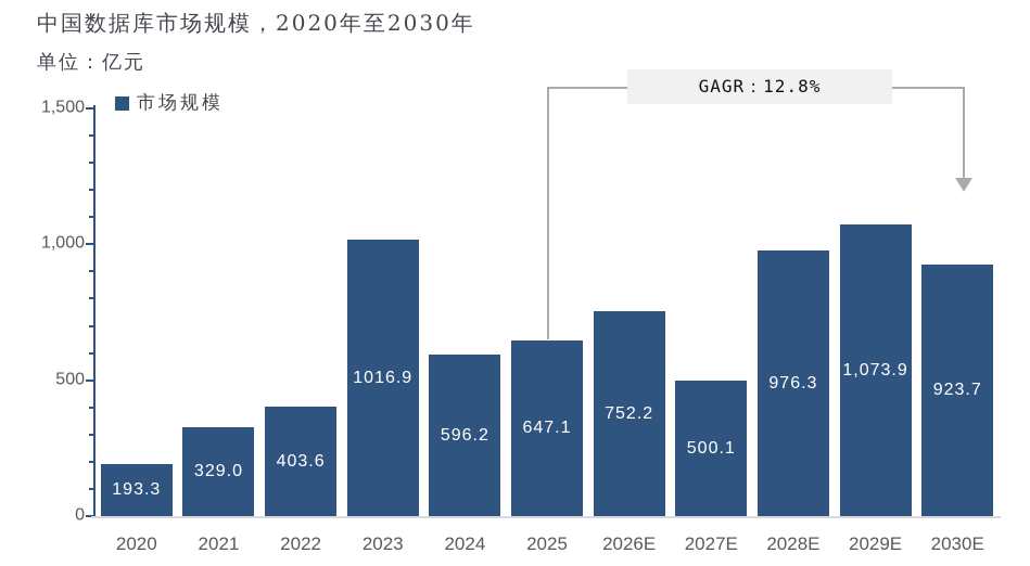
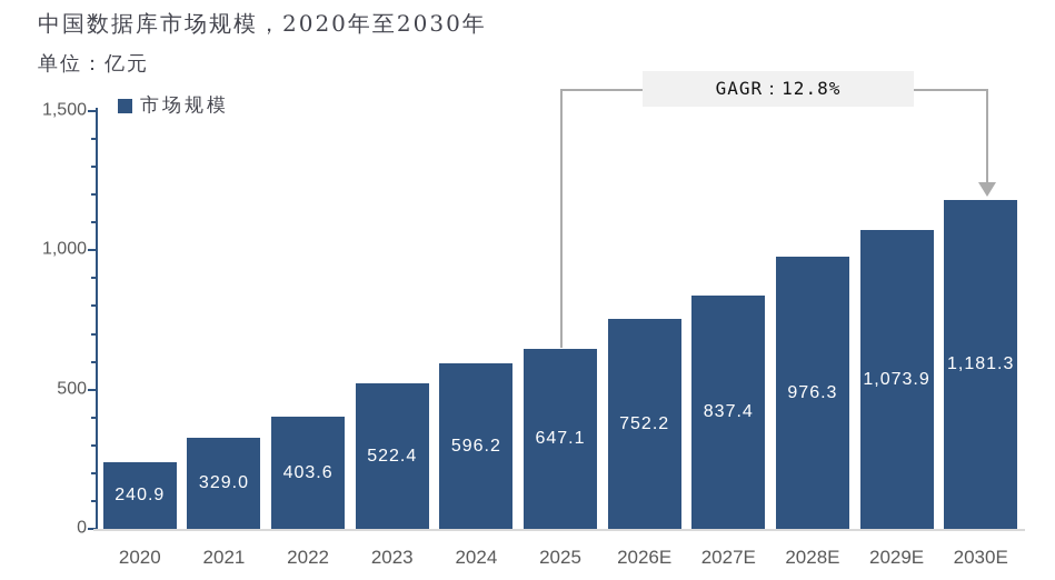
2020: 193.3 -> 240.9
2023: 1016.9 -> 522.4
2027E: 500.1 -> 837.4
2030E: 923.7 -> 1,181.3
